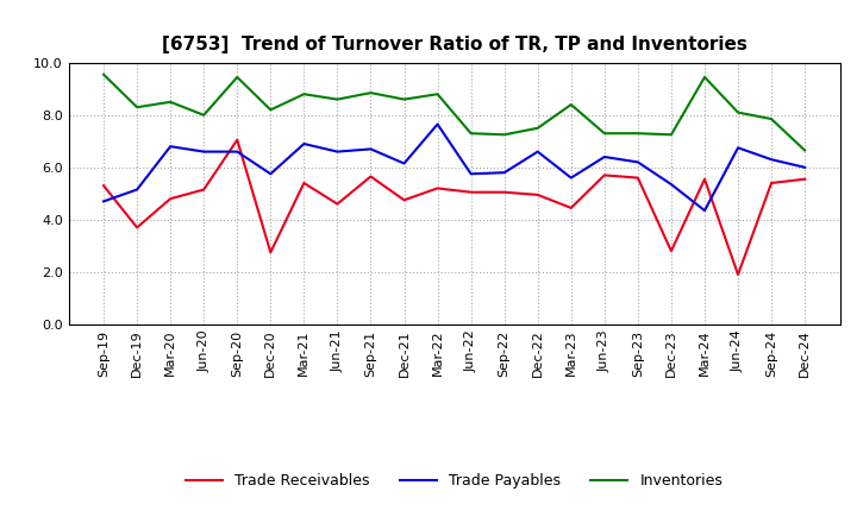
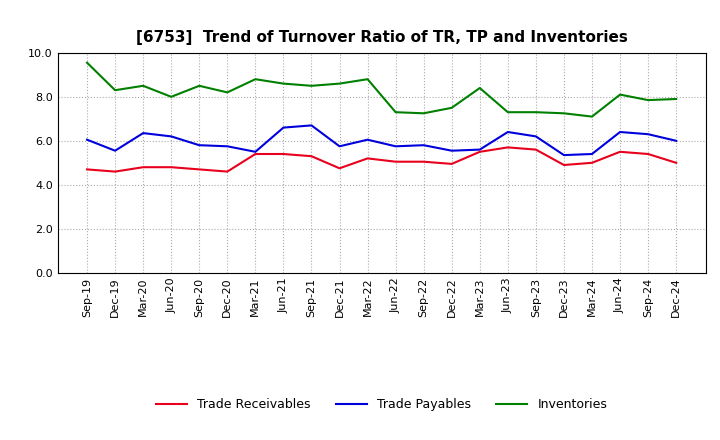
Trade Receivables/Sep-19: 5.30 -> 4.70
Trade Payables/Sep-19: 4.70 -> 6.05
Trade Receivables/Dec-19: 3.70 -> 4.60
Trade Payables/Dec-19: 5.15 -> 5.55
Trade Payables/Mar-20: 6.80 -> 6.35
Trade Receivables/Jun-20: 5.15 -> 4.80
Trade Payables/Jun-20: 6.60 -> 6.20
Trade Receivables/Sep-20: 7.05 -> 4.70
Trade Payables/Sep-20: 6.60 -> 5.80
Inventories/Sep-20: 9.45 -> 8.50
Trade Receivables/Dec-20: 2.75 -> 4.60
Trade Payables/Mar-21: 6.90 -> 5.50
Trade Receivables/Jun-21: 4.60 -> 5.40
Trade Receivables/Sep-21: 5.65 -> 5.30
Inventories/Sep-21: 8.85 -> 8.50
Trade Payables/Dec-21: 6.15 -> 5.75
Trade Payables/Mar-22: 7.65 -> 6.05
Trade Payables/Dec-22: 6.60 -> 5.55
Trade Receivables/Mar-23: 4.45 -> 5.50
Trade Receivables/Dec-23: 2.80 -> 4.90
Trade Receivables/Mar-24: 5.55 -> 5.00
Trade Payables/Mar-24: 4.35 -> 5.40
Inventories/Mar-24: 9.45 -> 7.10
Trade Receivables/Jun-24: 1.90 -> 5.50
Trade Payables/Jun-24: 6.75 -> 6.40
Trade Receivables/Dec-24: 5.55 -> 5.00
Inventories/Dec-24: 6.65 -> 7.90
